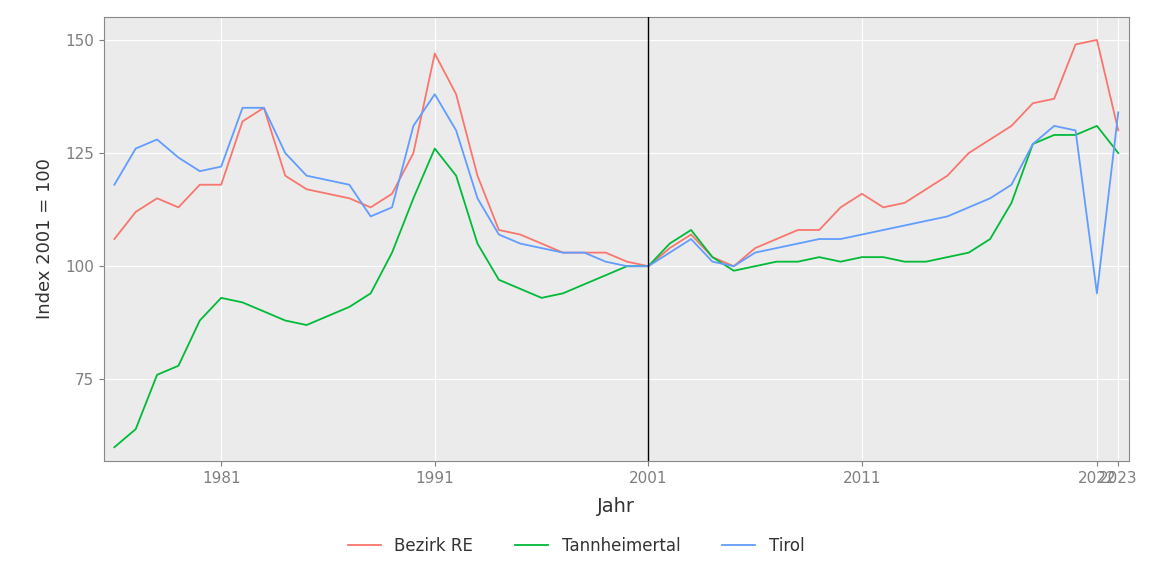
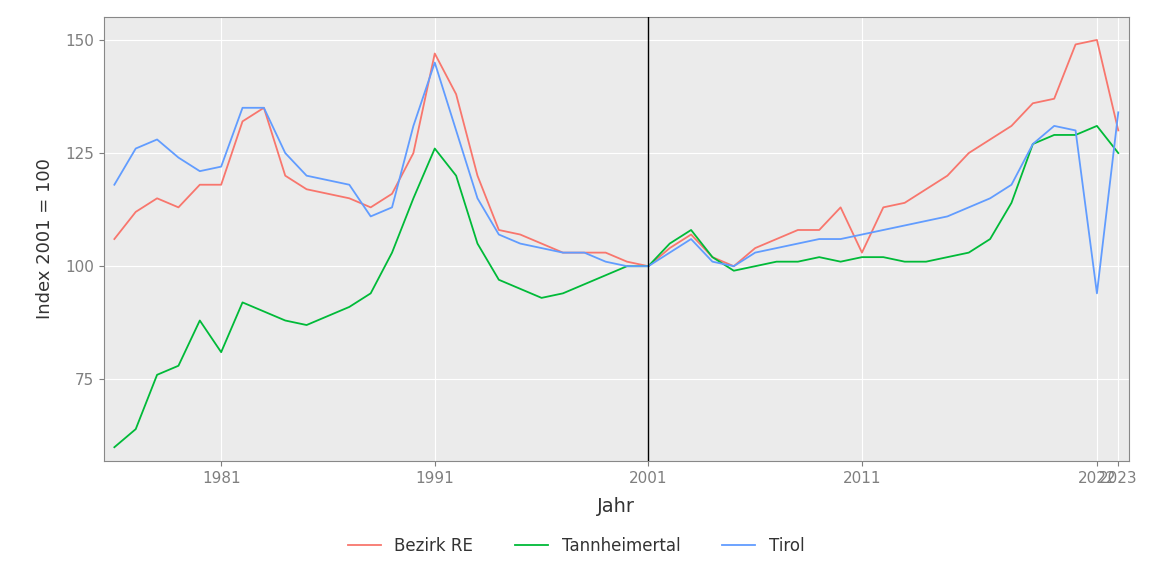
Tannheimertal/1981: 93 -> 81
Tirol/1991: 138 -> 145
Bezirk RE/2011: 116 -> 103
